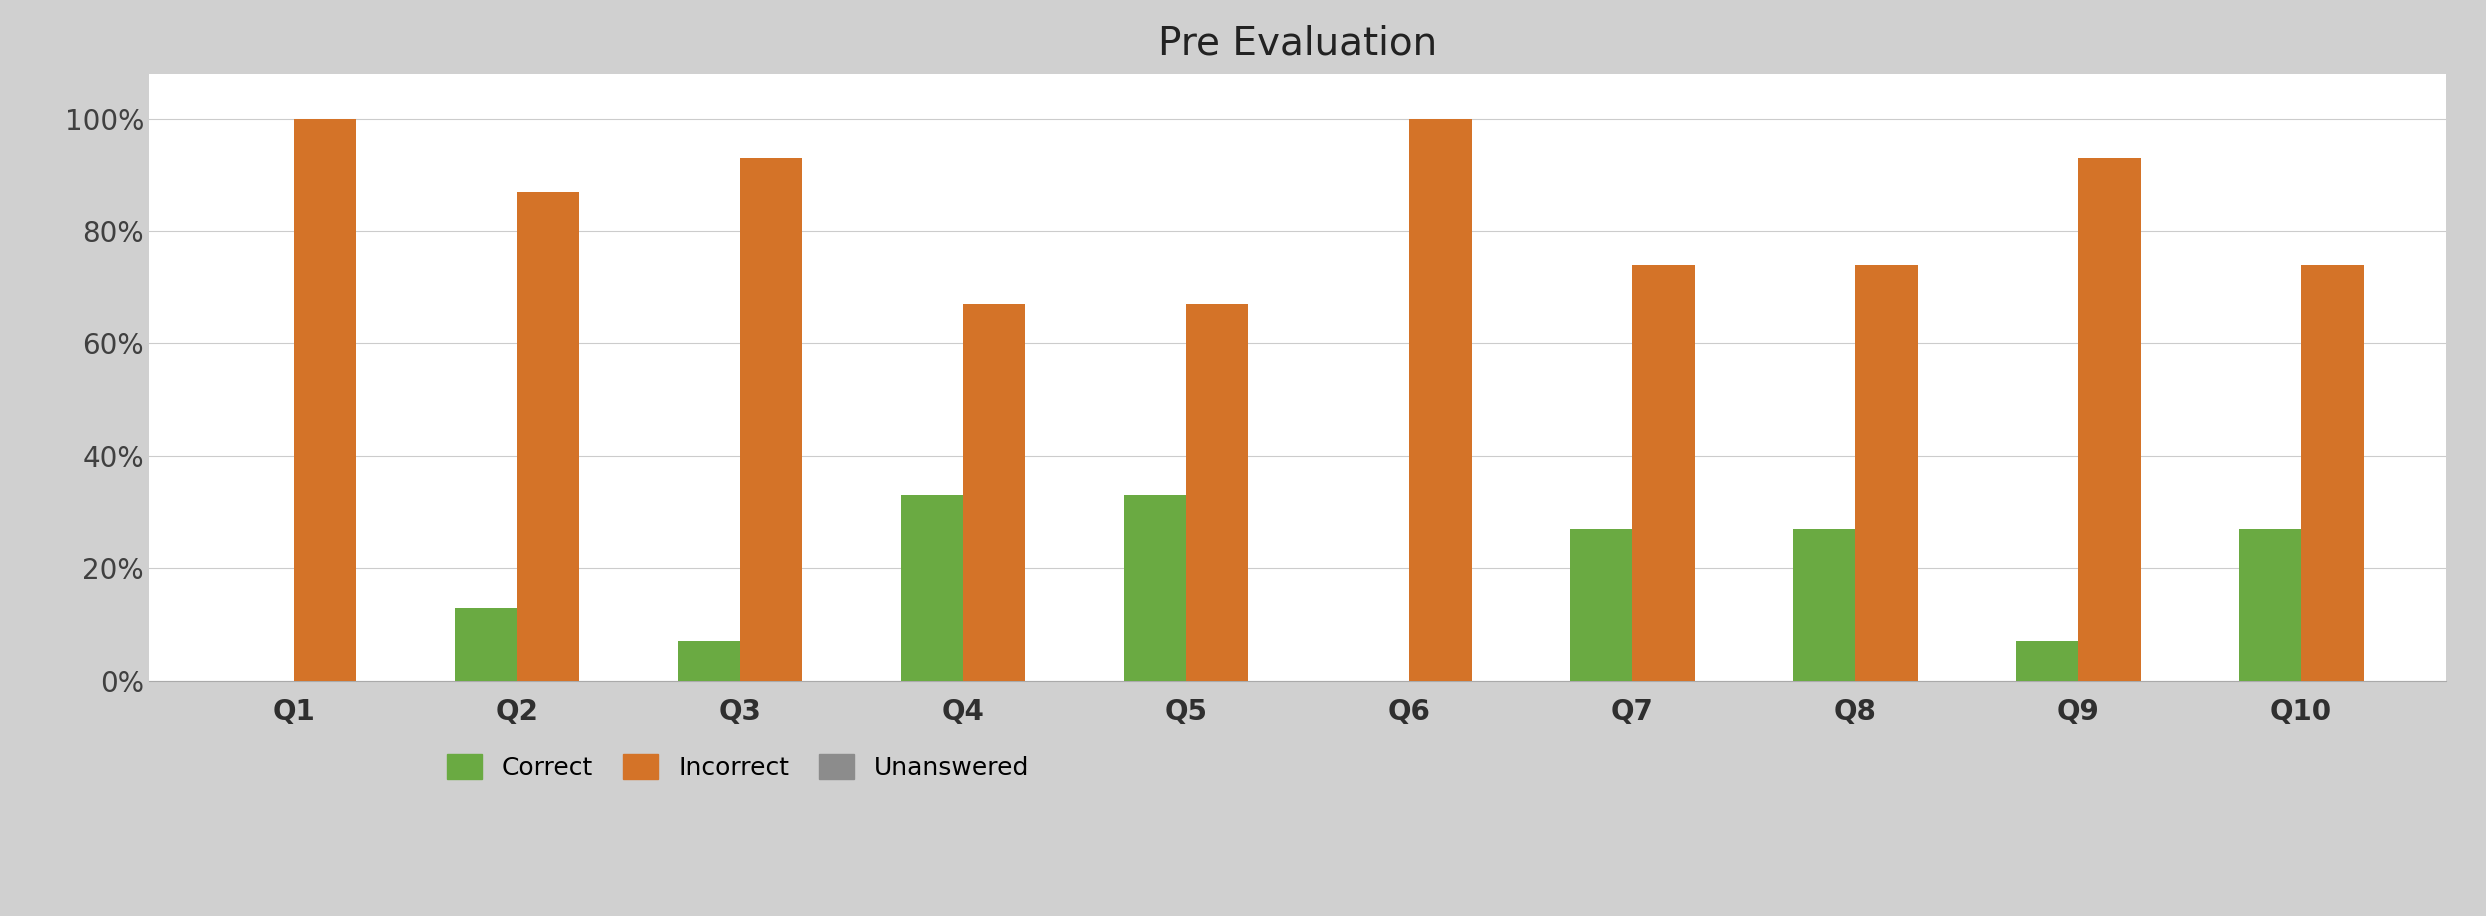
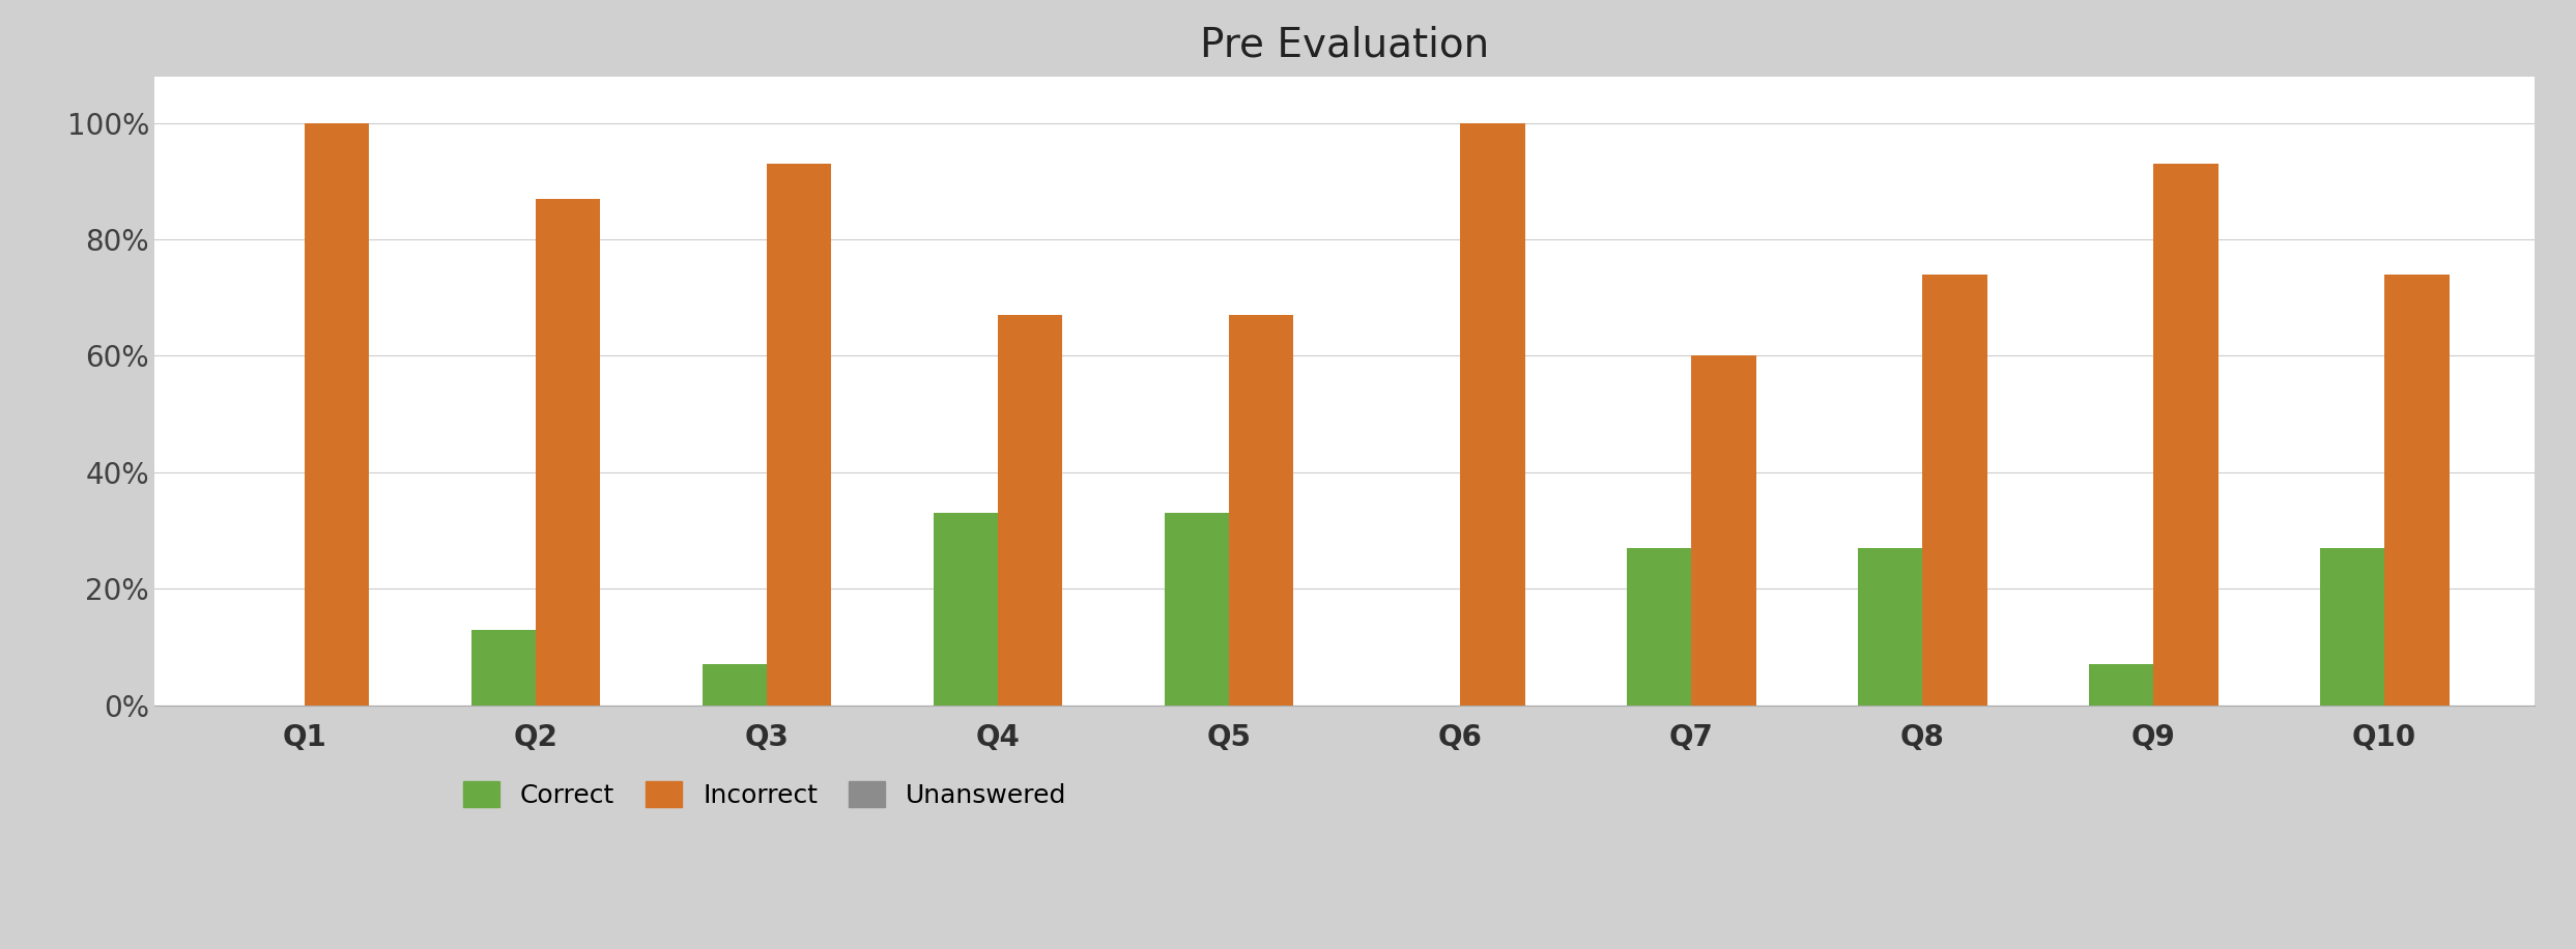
Incorrect/Q7: 74% -> 60%
